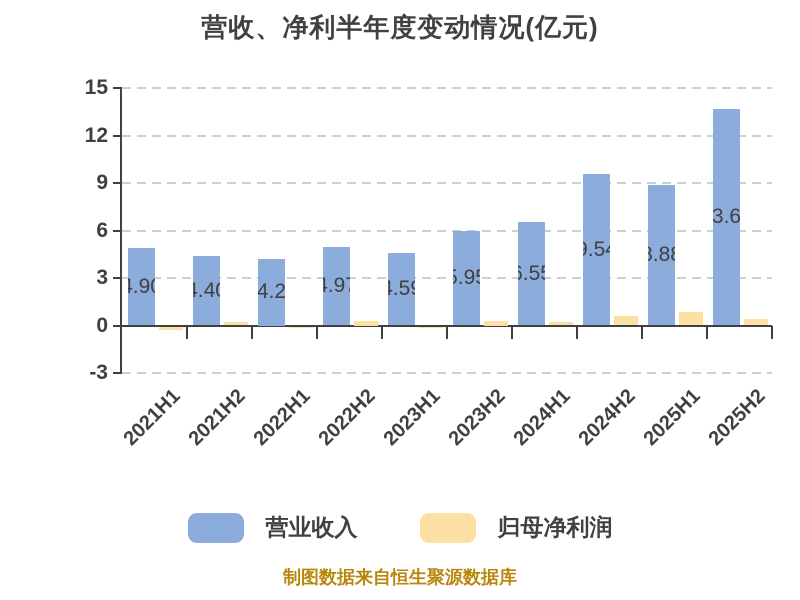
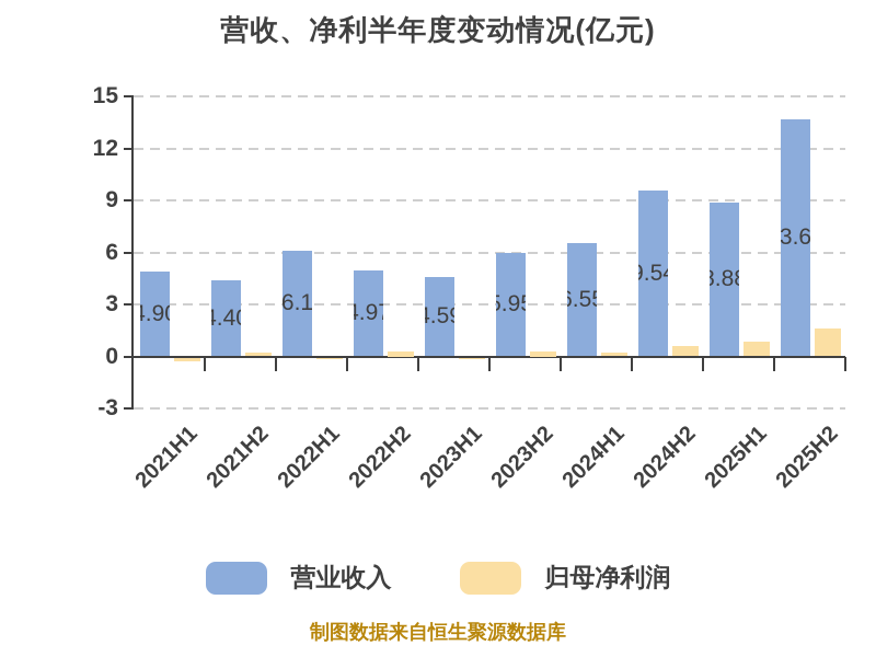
营业收入/2022H1: 4.2 -> 6.1
归母净利润/2025H2: 0.4 -> 1.6
